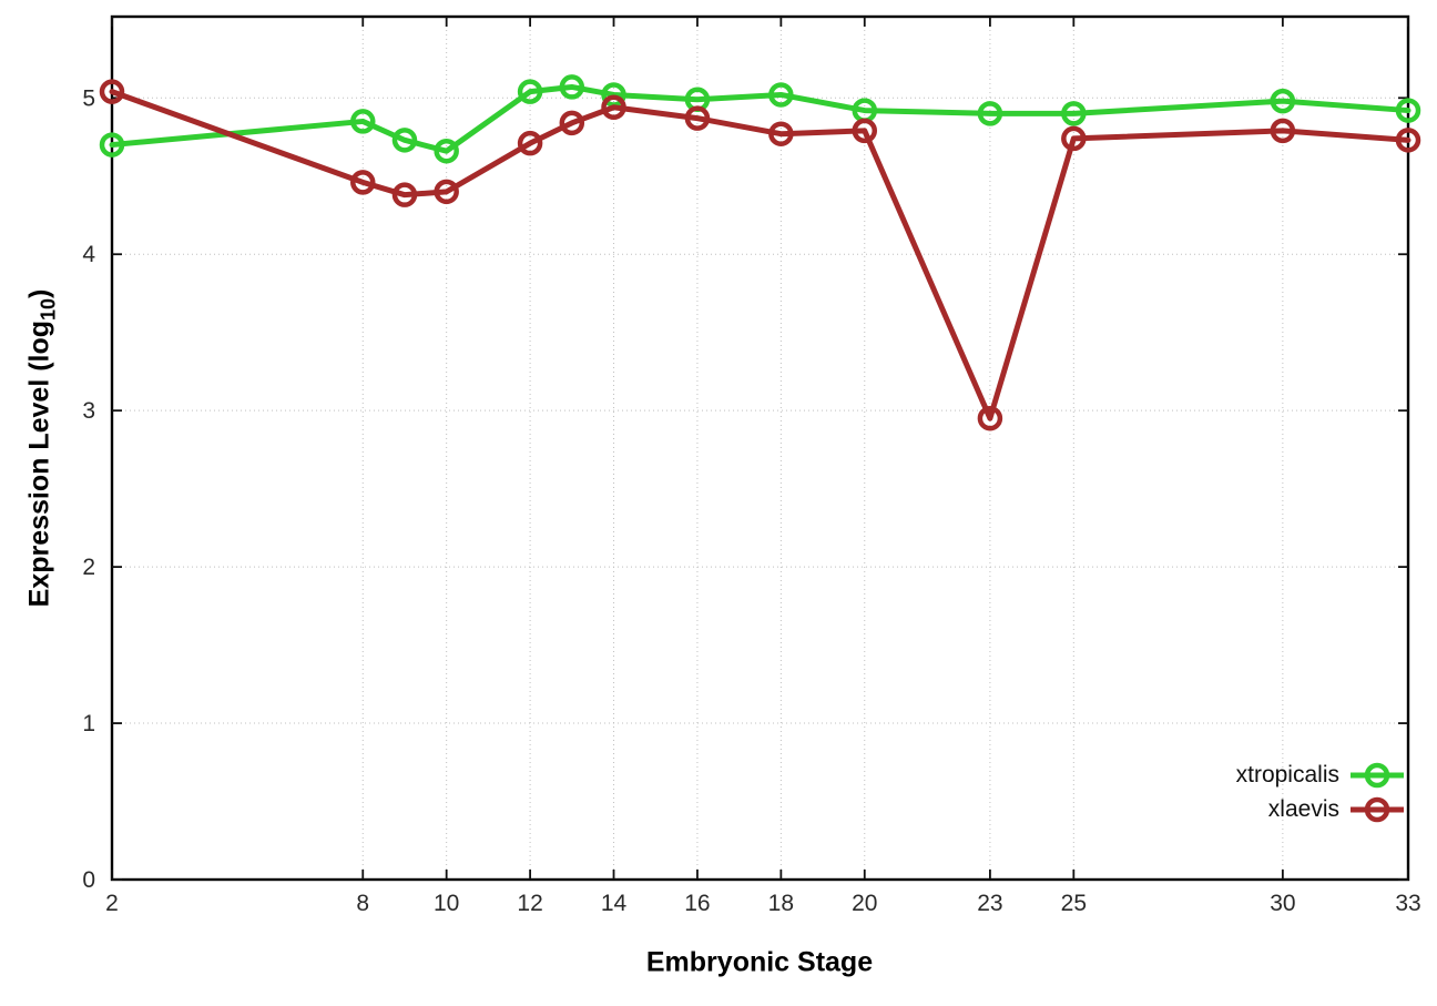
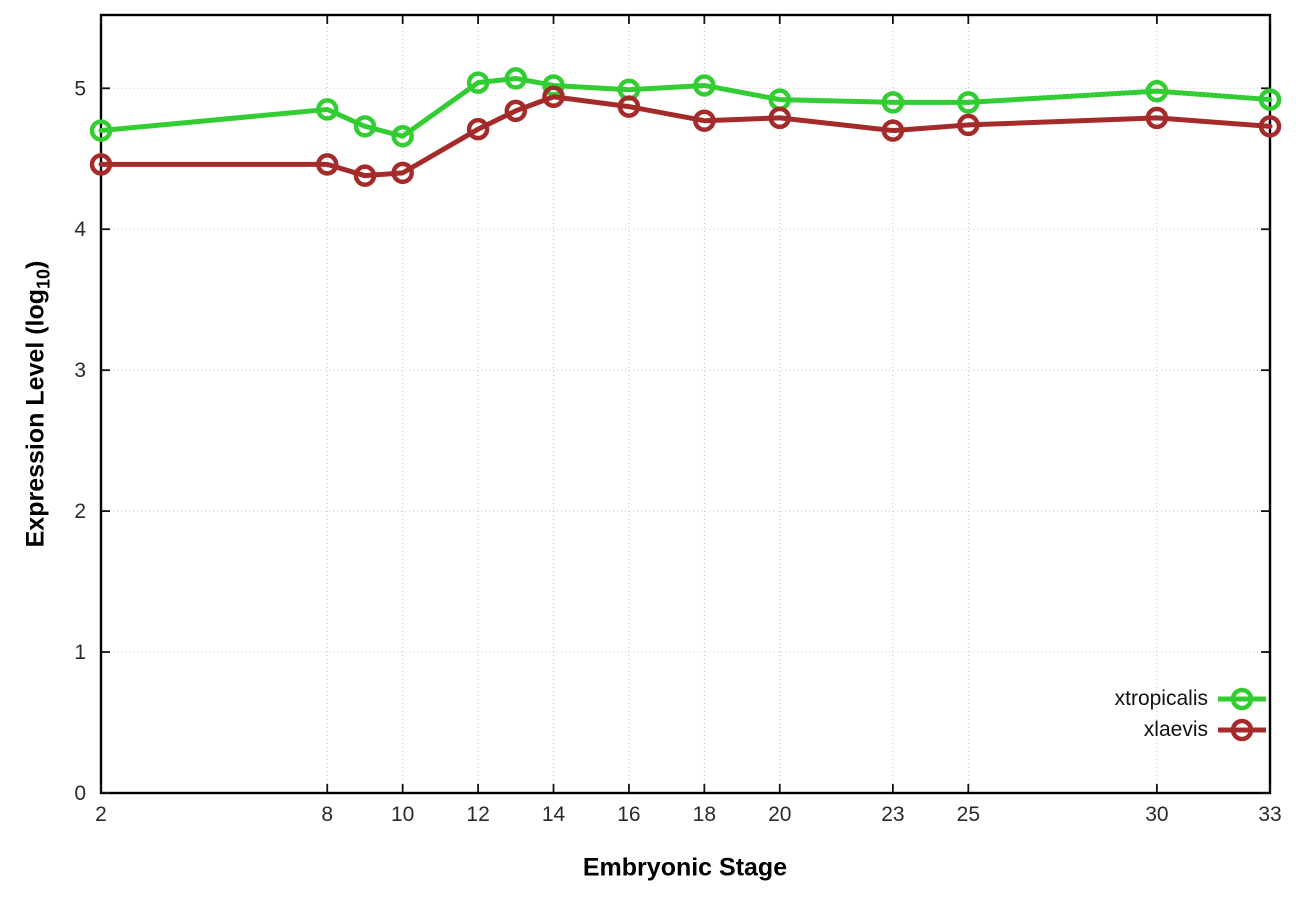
xlaevis/2: 5.04 -> 4.46
xlaevis/23: 2.95 -> 4.70
